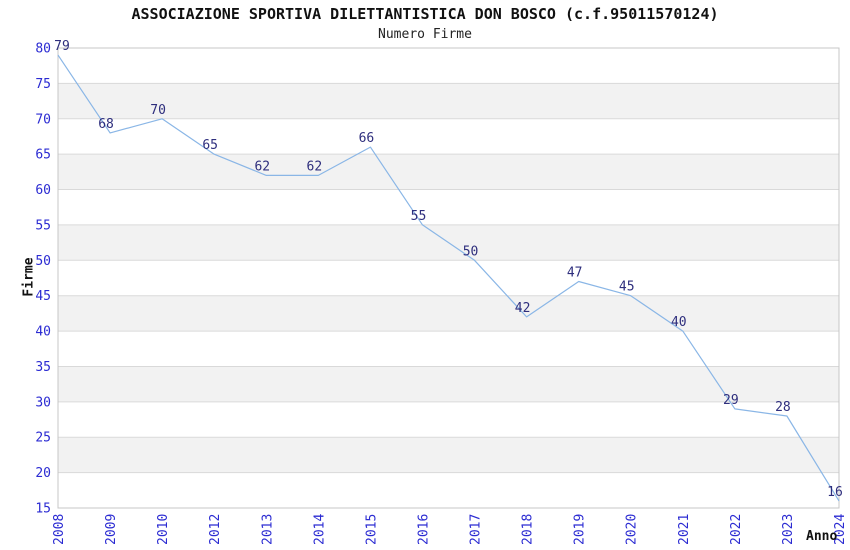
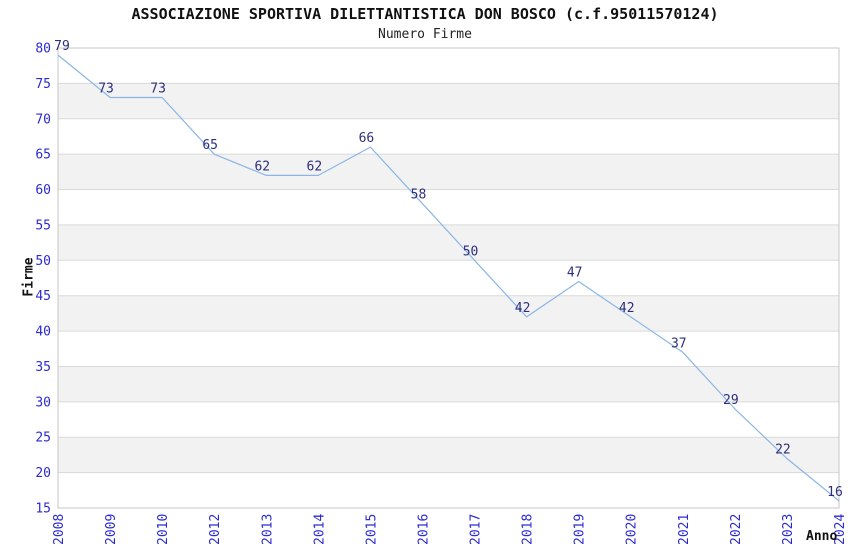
2009: 68 -> 73
2010: 70 -> 73
2016: 55 -> 58
2020: 45 -> 42
2021: 40 -> 37
2023: 28 -> 22
